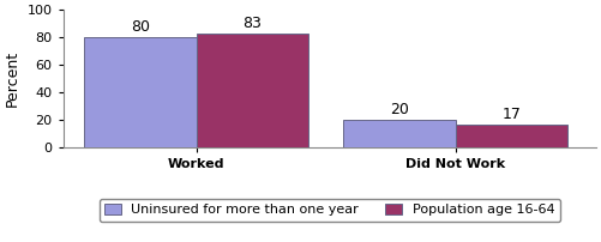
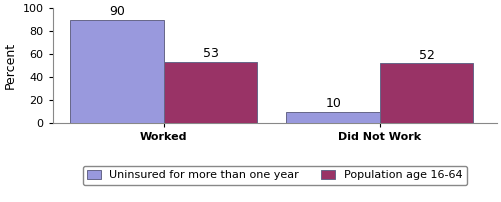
Uninsured for more than one year/Worked: 80 -> 90
Population age 16-64/Worked: 83 -> 53
Uninsured for more than one year/Did Not Work: 20 -> 10
Population age 16-64/Did Not Work: 17 -> 52
